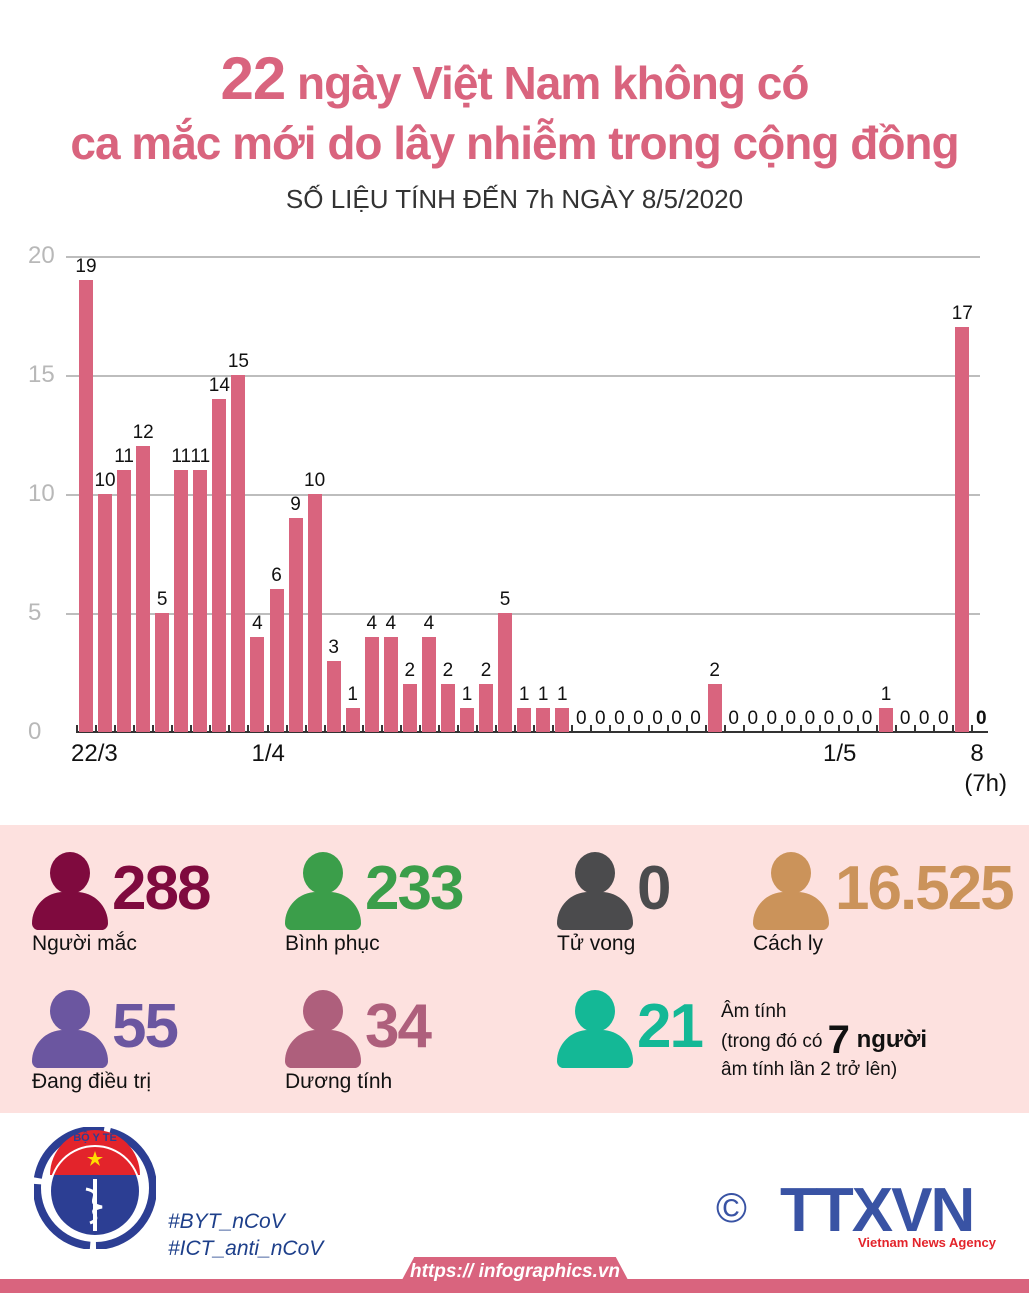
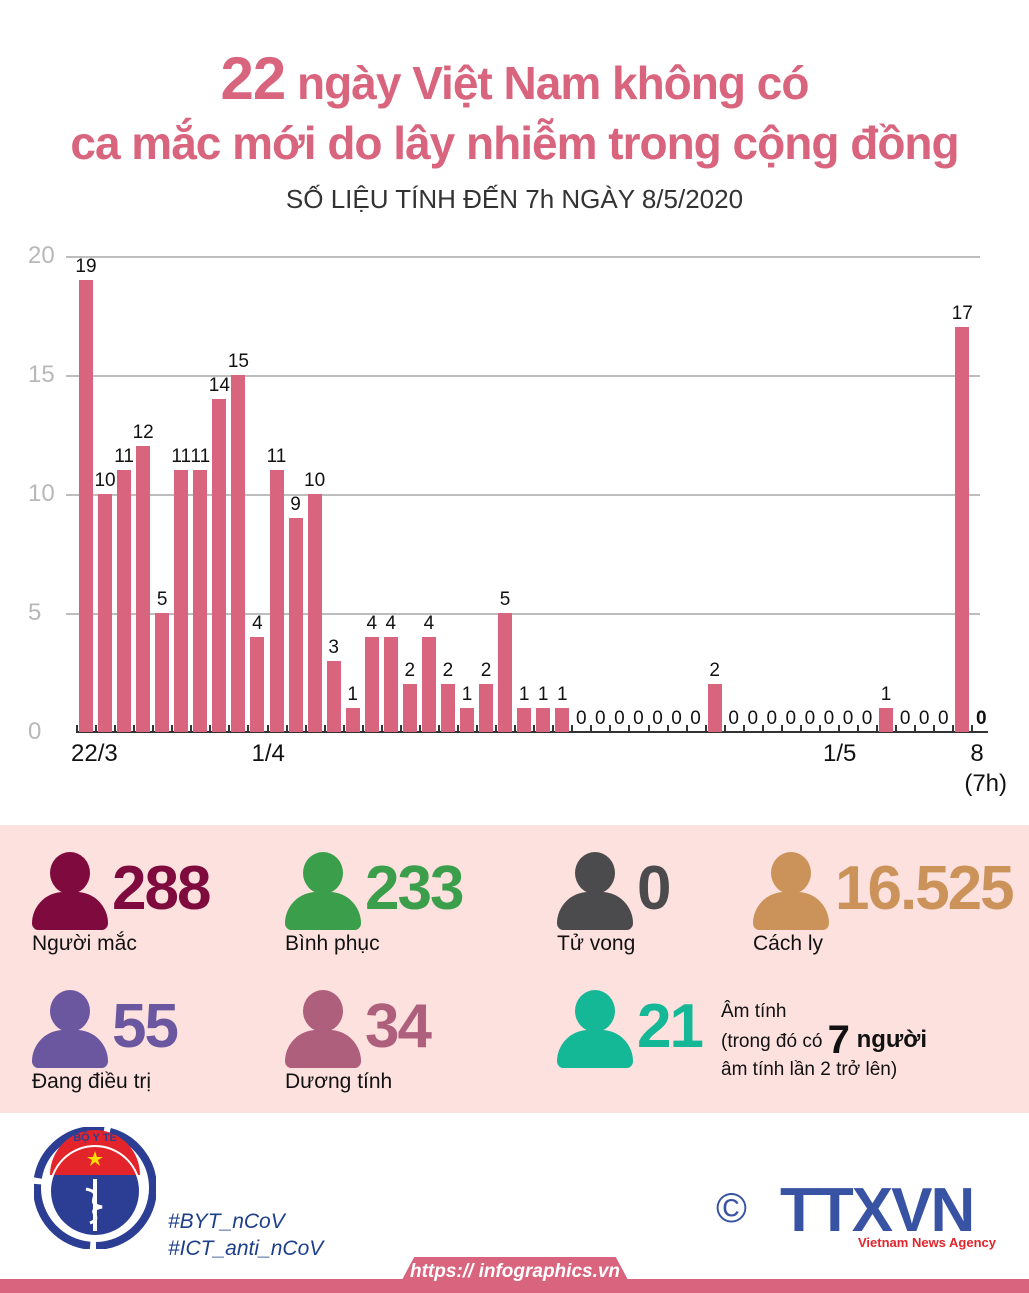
1/4: 6 -> 11
